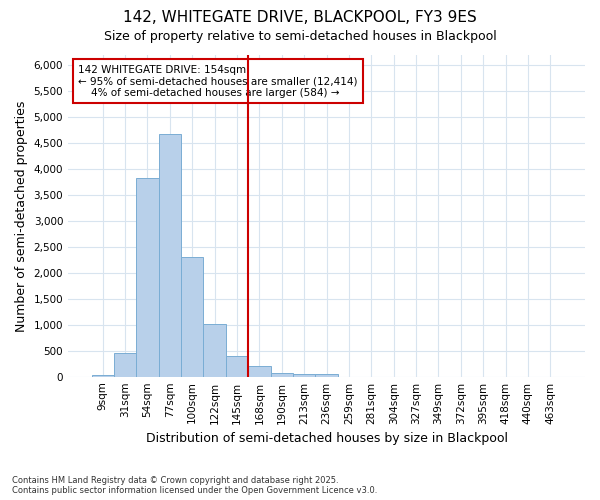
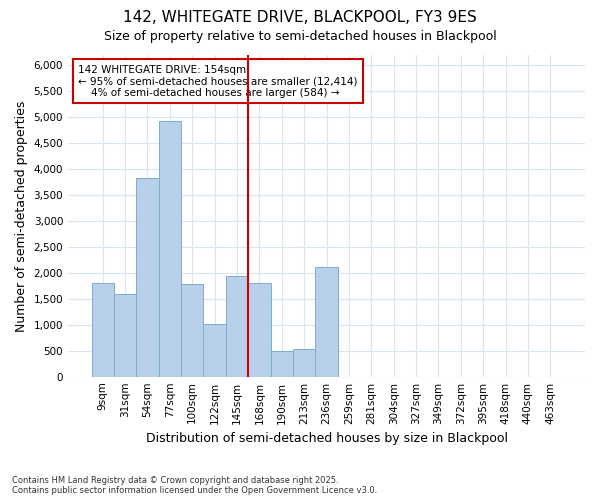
9sqm: 20 -> 1,800
31sqm: 460 -> 1,600
77sqm: 4,680 -> 4,920
100sqm: 2,300 -> 1,780
145sqm: 400 -> 1,940
168sqm: 220 -> 1,800
190sqm: 80 -> 500
213sqm: 60 -> 540
236sqm: 60 -> 2,120
